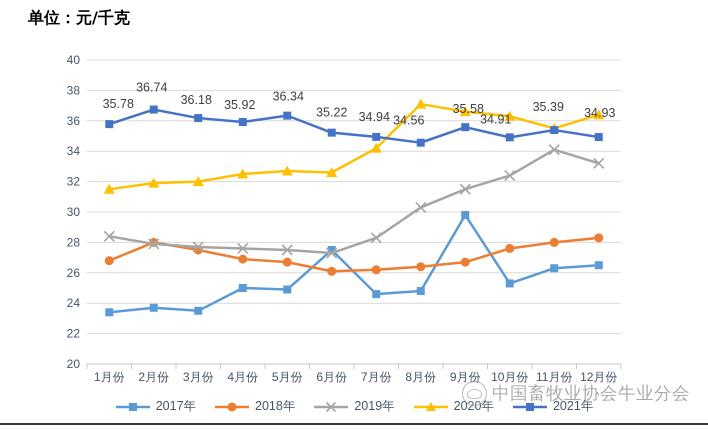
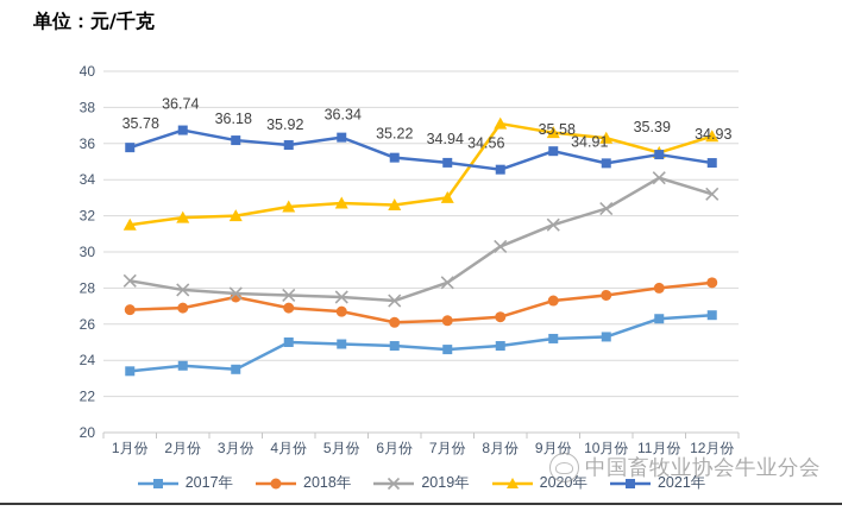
2018年/2月份: 28.0 -> 26.9
2017年/6月份: 27.5 -> 24.8
2020年/7月份: 34.2 -> 33.0
2017年/9月份: 29.8 -> 25.2
2018年/9月份: 26.7 -> 27.3
